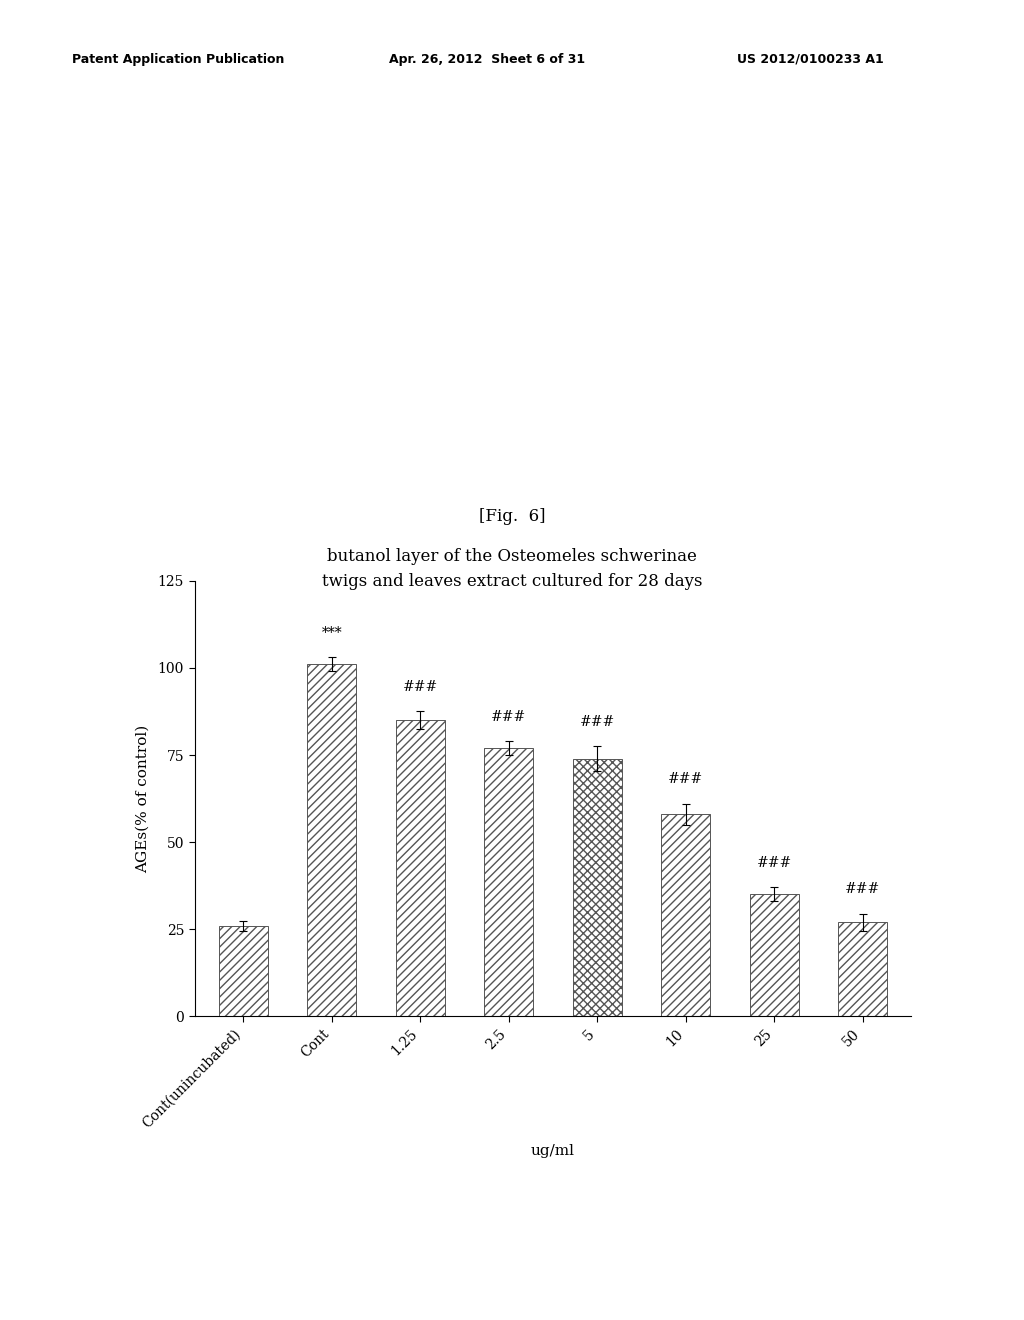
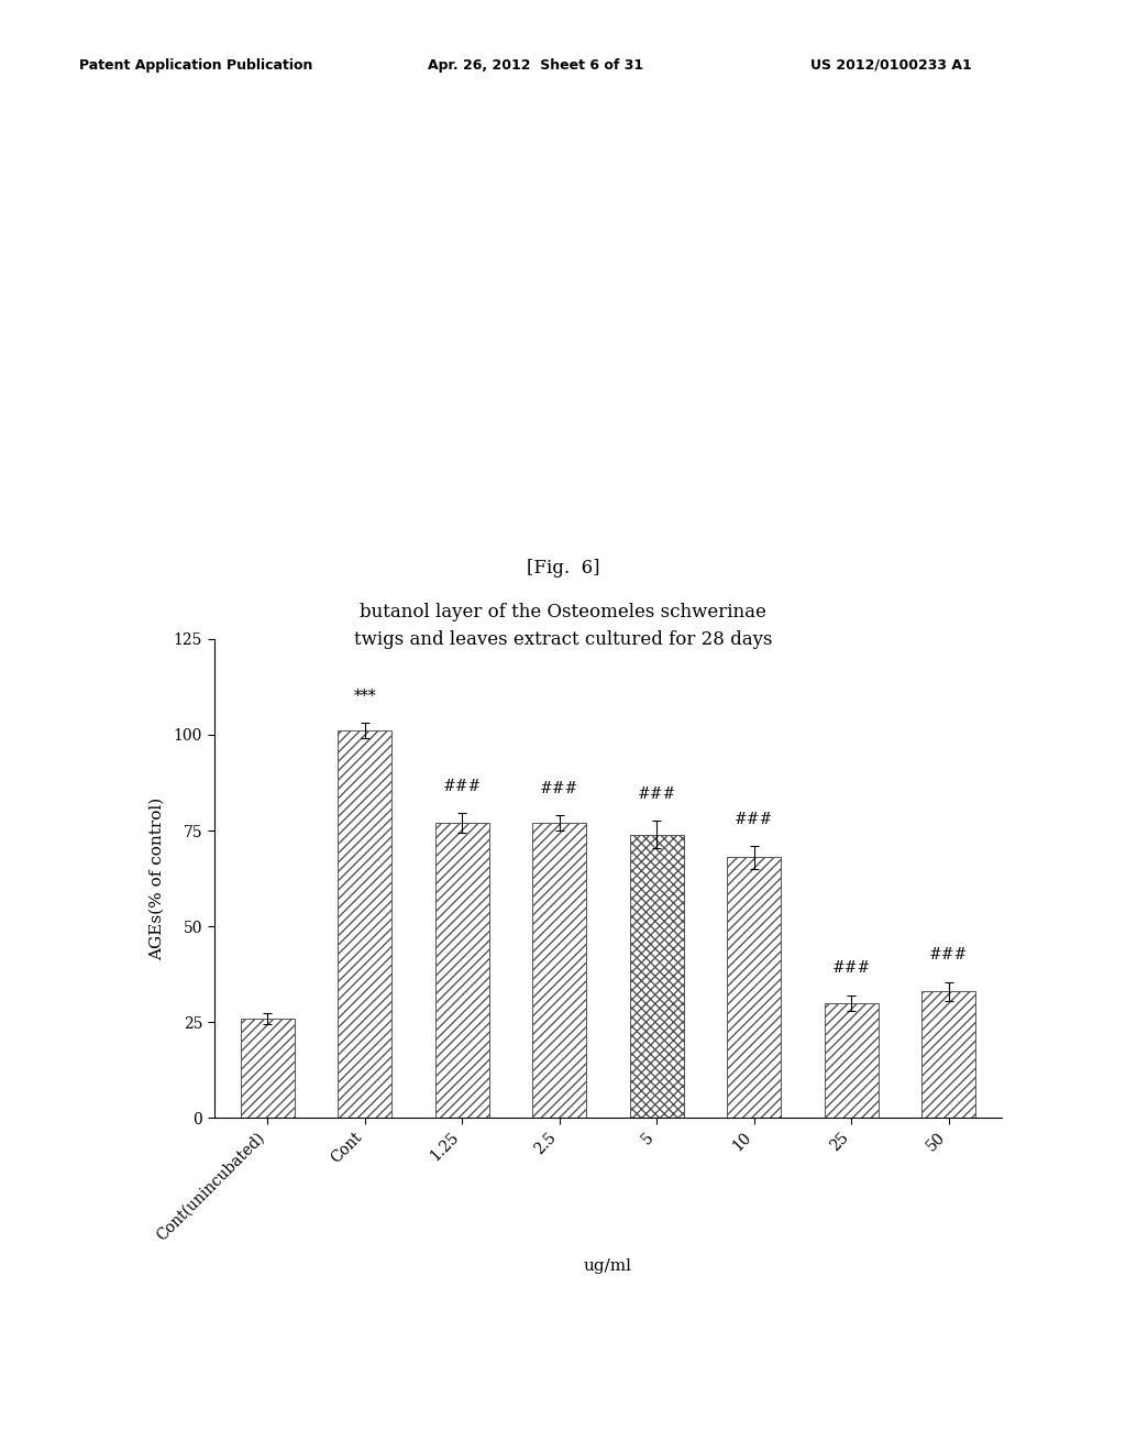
1.25: 85 -> 77
10: 58 -> 68
25: 35 -> 30
50: 27 -> 33
